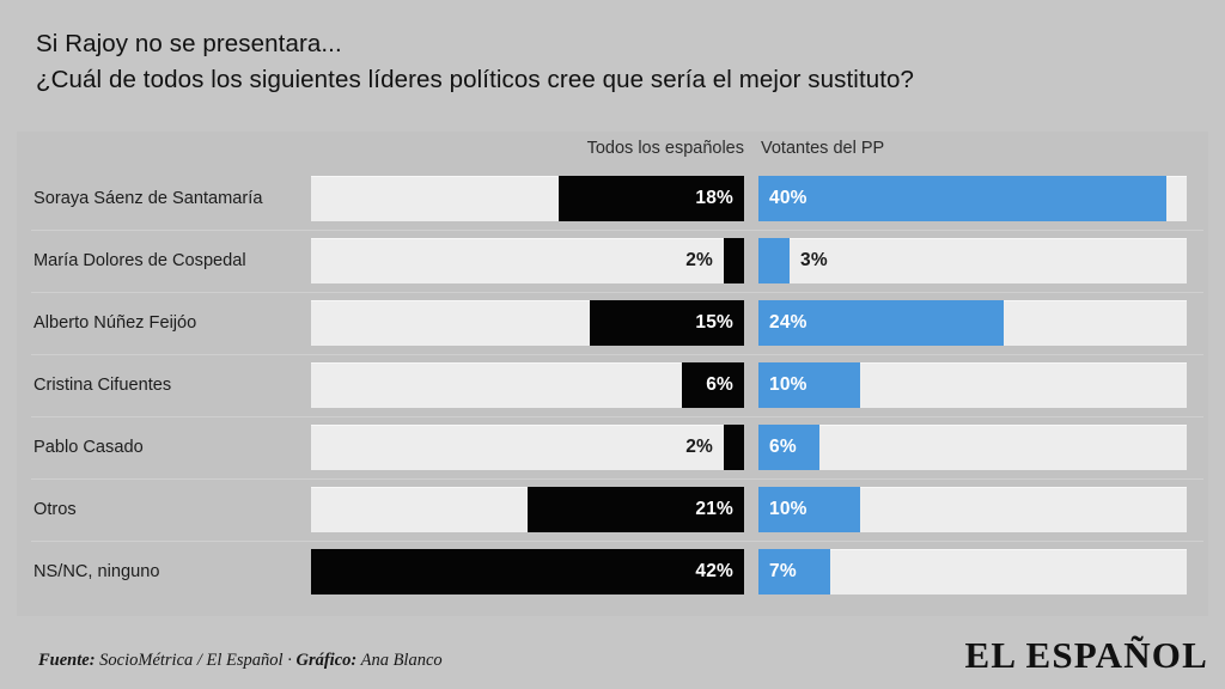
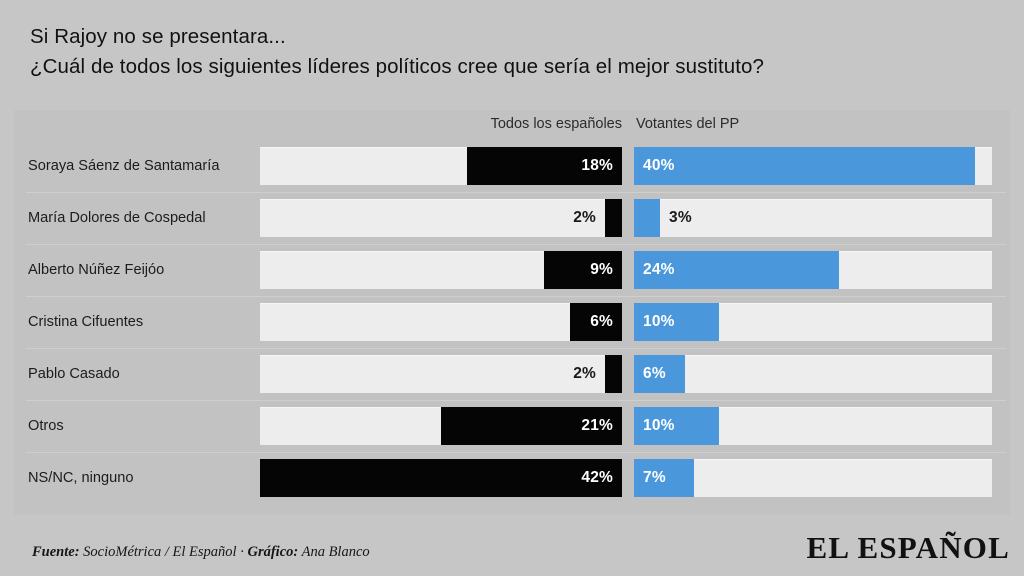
Todos los españoles/Alberto Núñez Feijóo: 15% -> 9%
